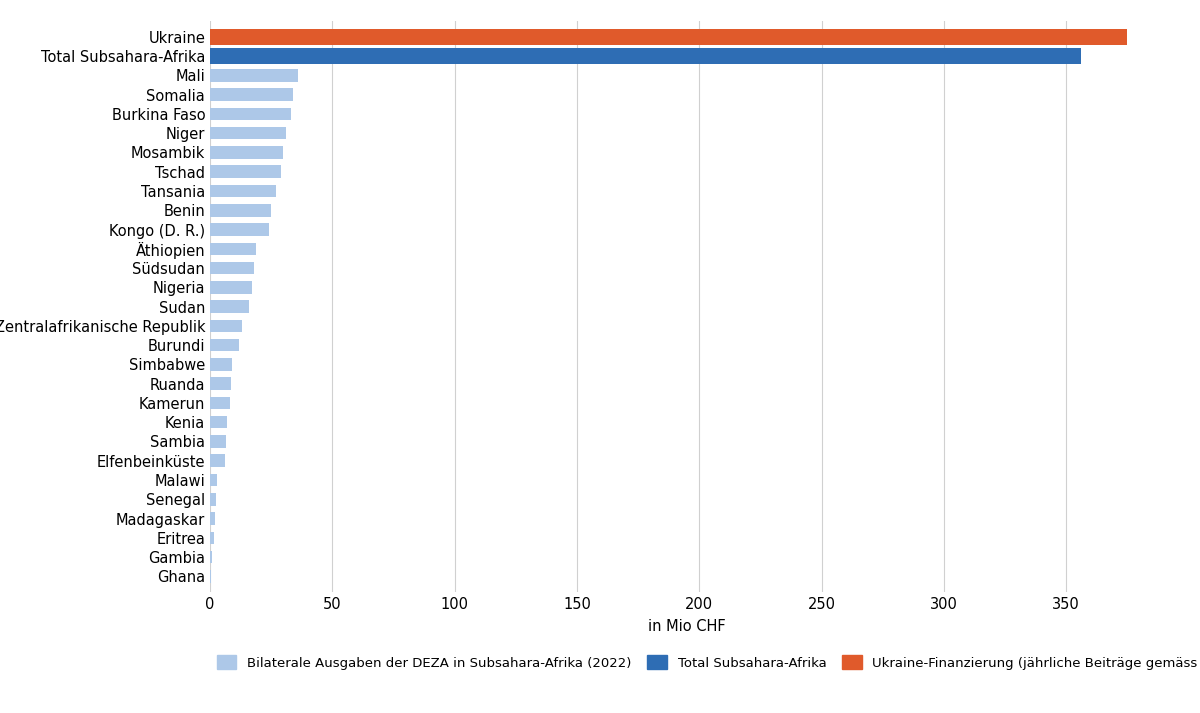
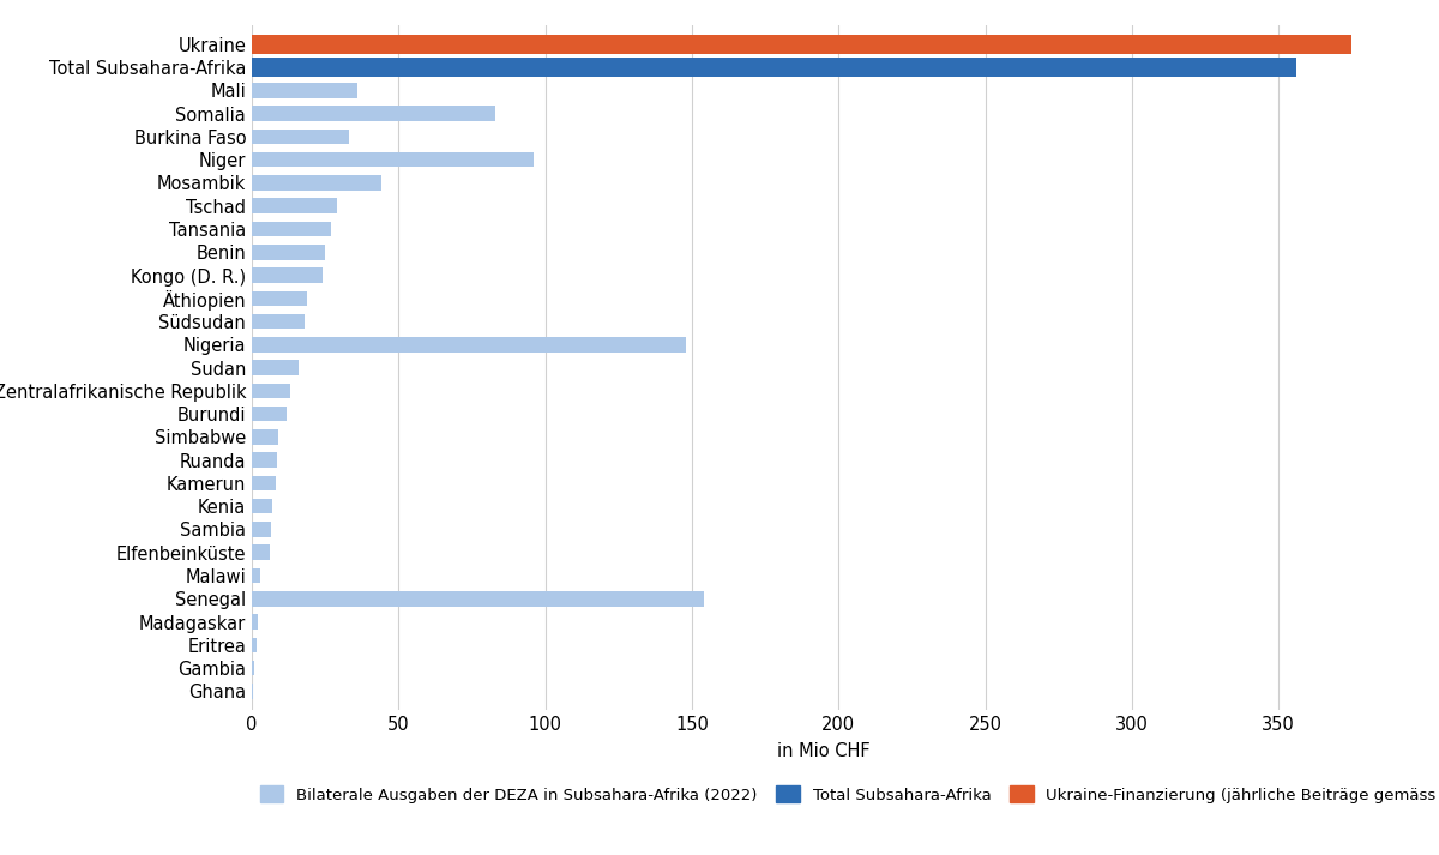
Somalia: 34.0 -> 83.0
Niger: 31.0 -> 96.0
Mosambik: 30.0 -> 44.0
Nigeria: 17.0 -> 148.0
Senegal: 2.5 -> 154.0
